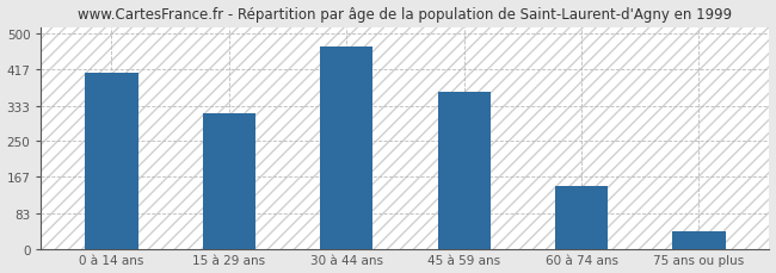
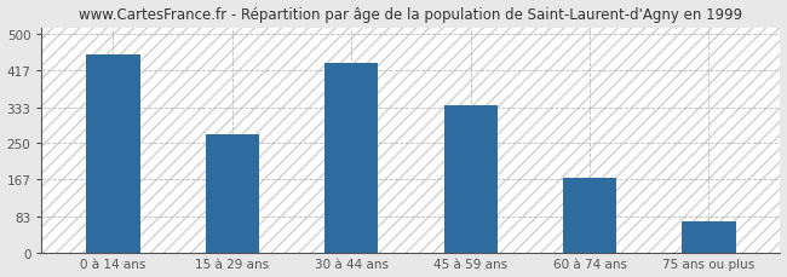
0 à 14 ans: 410 -> 453
15 à 29 ans: 315 -> 272
30 à 44 ans: 470 -> 435
45 à 59 ans: 365 -> 337
60 à 74 ans: 145 -> 170
75 ans ou plus: 40 -> 72
